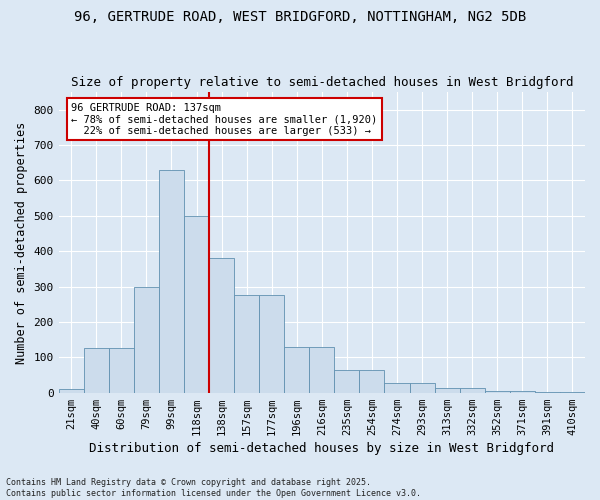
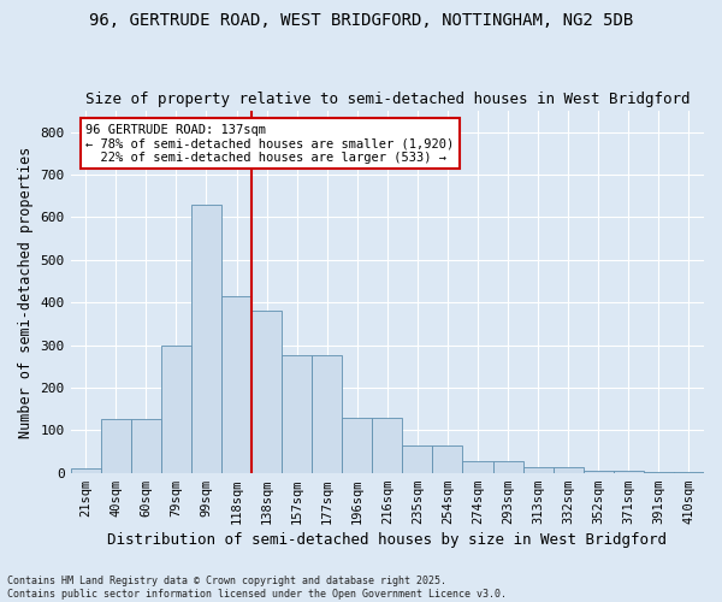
118sqm: 500 -> 415
